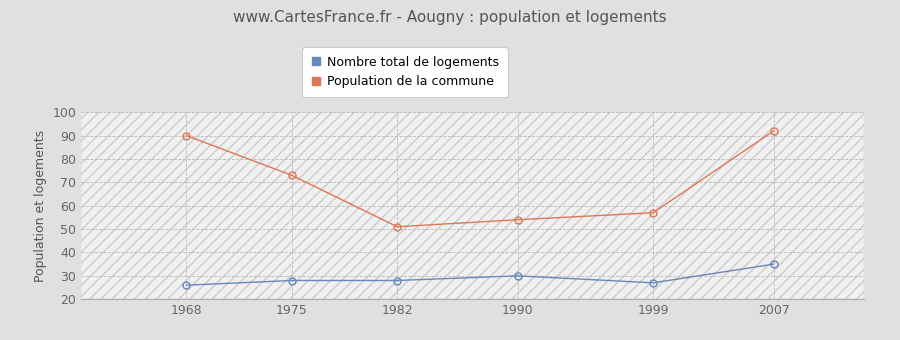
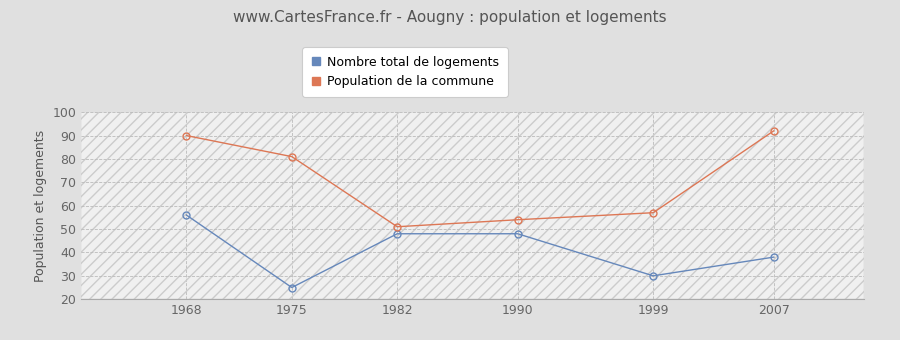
Nombre total de logements/1968: 26 -> 56
Nombre total de logements/1975: 28 -> 25
Population de la commune/1975: 73 -> 81
Nombre total de logements/1982: 28 -> 48
Nombre total de logements/1990: 30 -> 48
Nombre total de logements/1999: 27 -> 30
Nombre total de logements/2007: 35 -> 38
